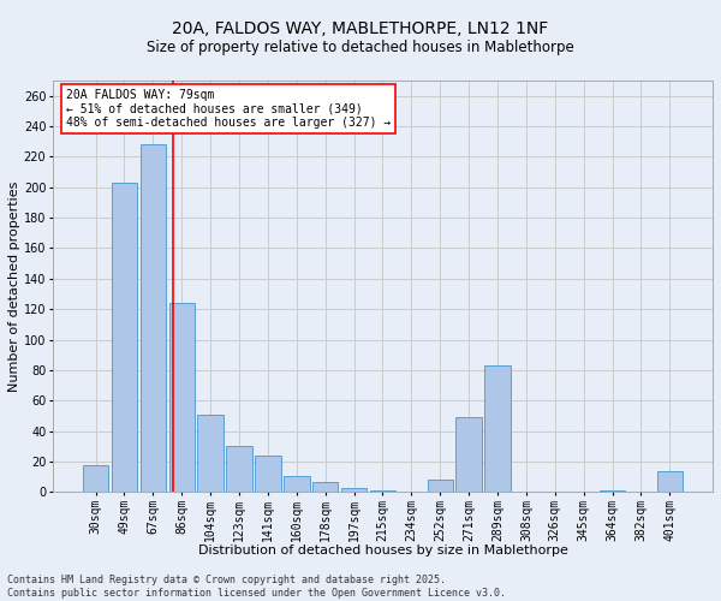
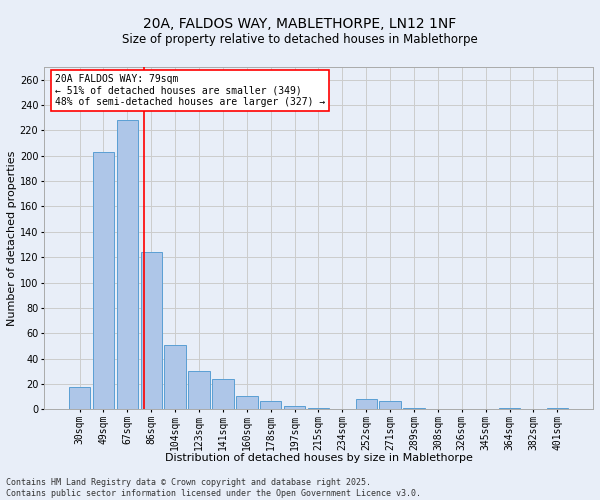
271sqm: 49 -> 7
289sqm: 83 -> 1
401sqm: 14 -> 1
